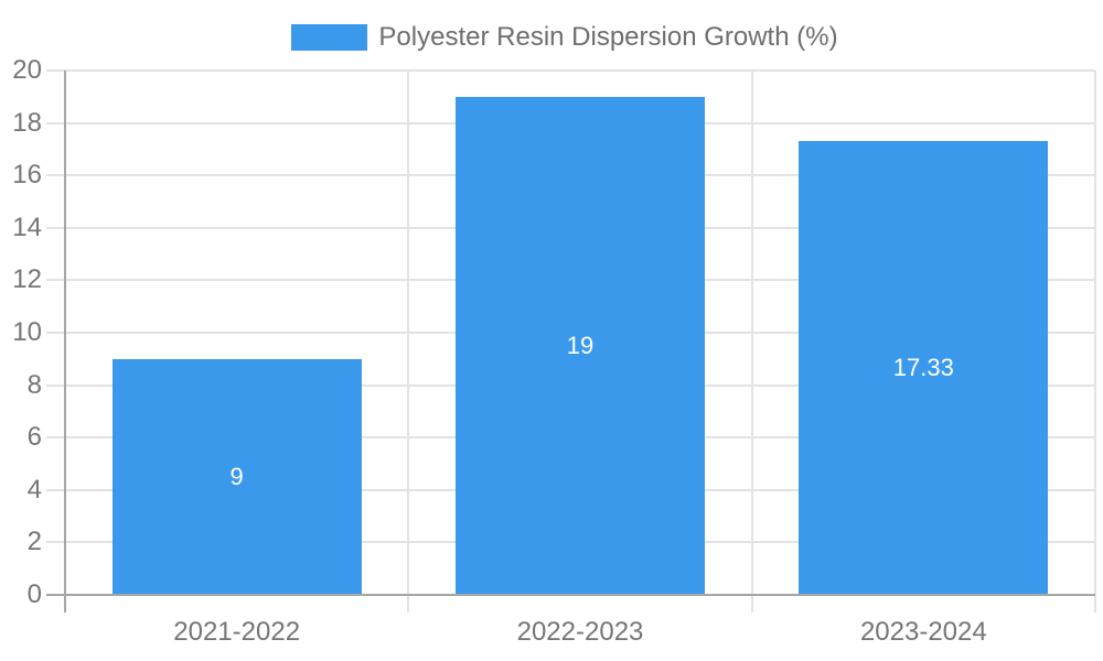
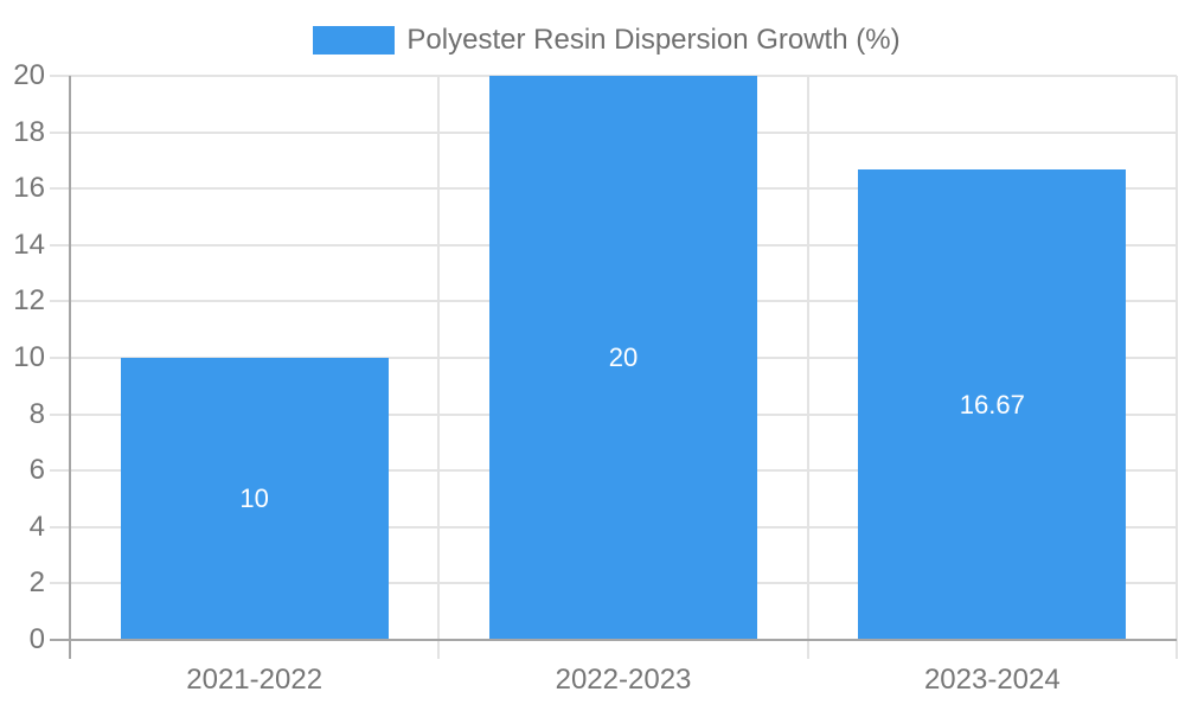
2021-2022: 9 -> 10
2022-2023: 19 -> 20
2023-2024: 17.33 -> 16.67
